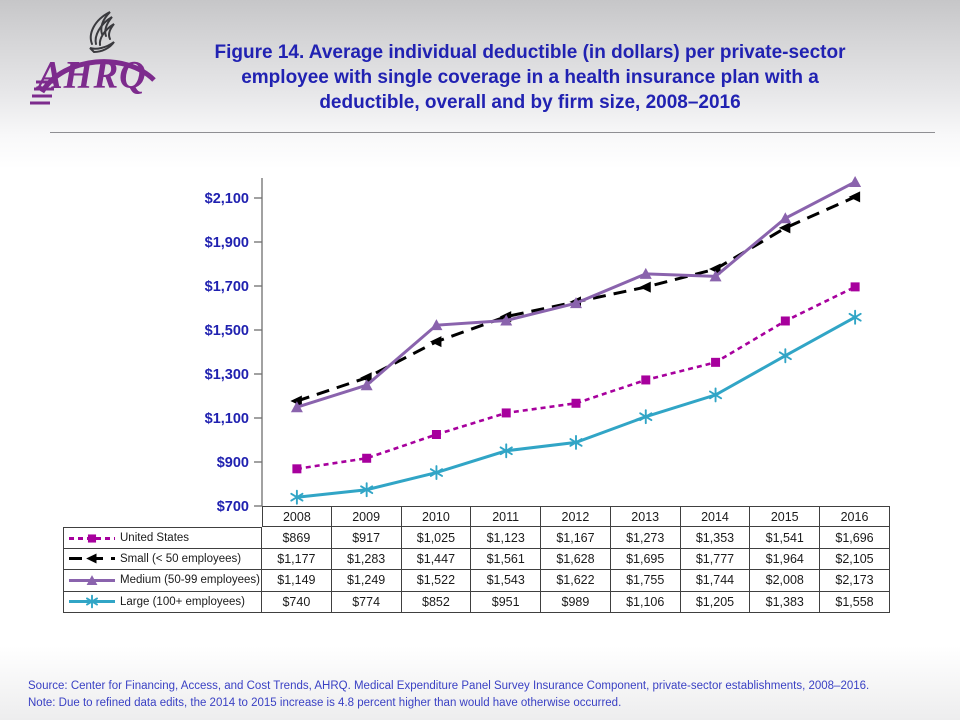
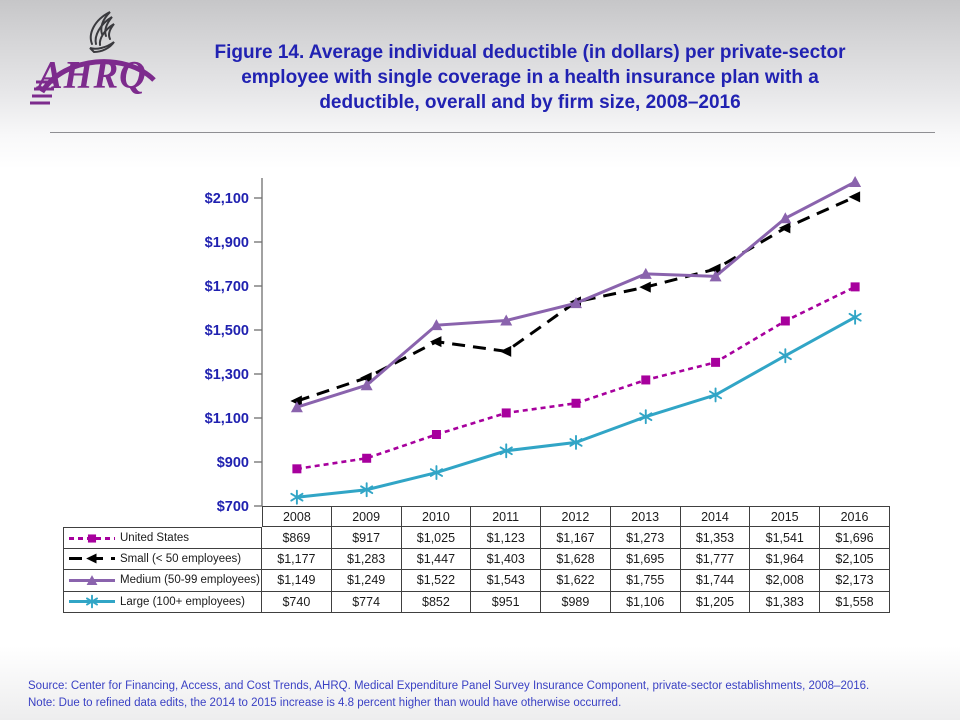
Small (< 50 employees)/2011: $1,561 -> $1,403
